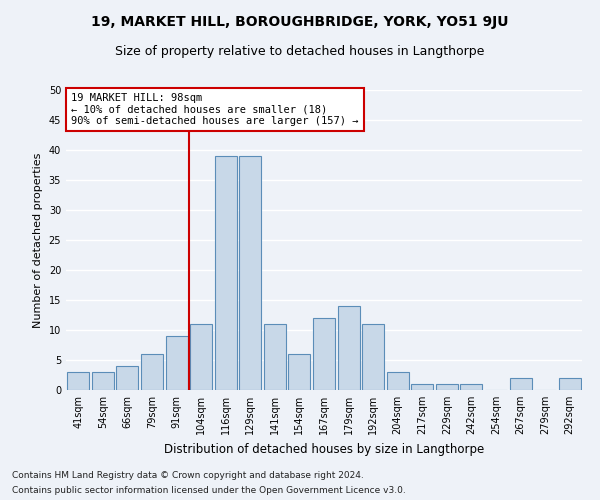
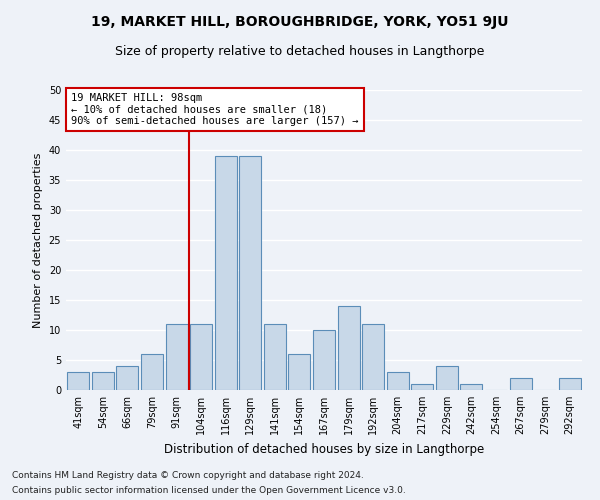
91sqm: 9 -> 11
167sqm: 12 -> 10
229sqm: 1 -> 4
